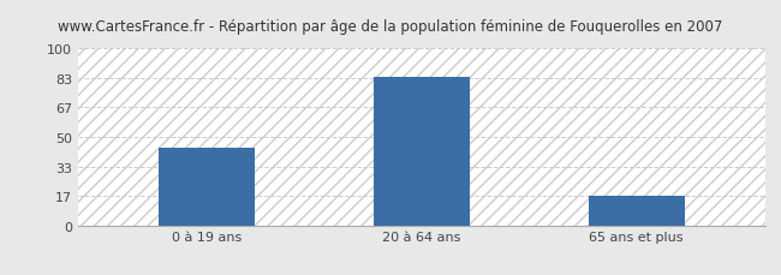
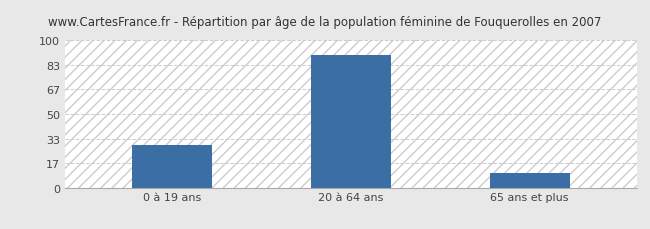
0 à 19 ans: 44 -> 29
20 à 64 ans: 84 -> 90
65 ans et plus: 17 -> 10
